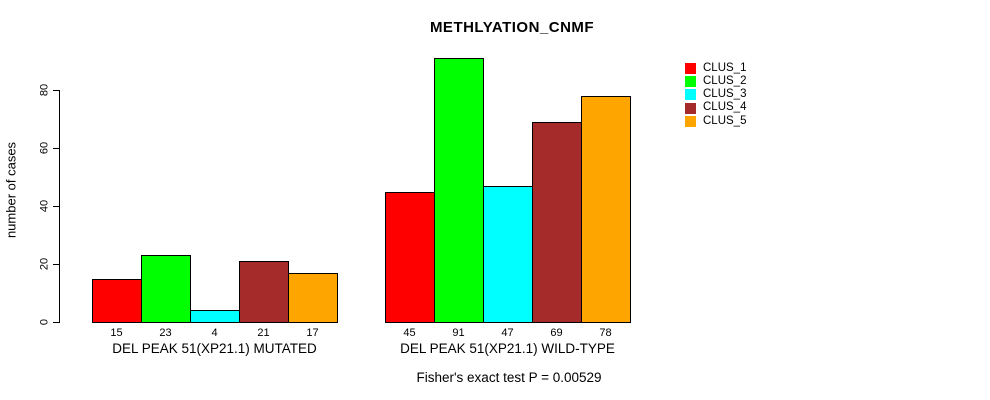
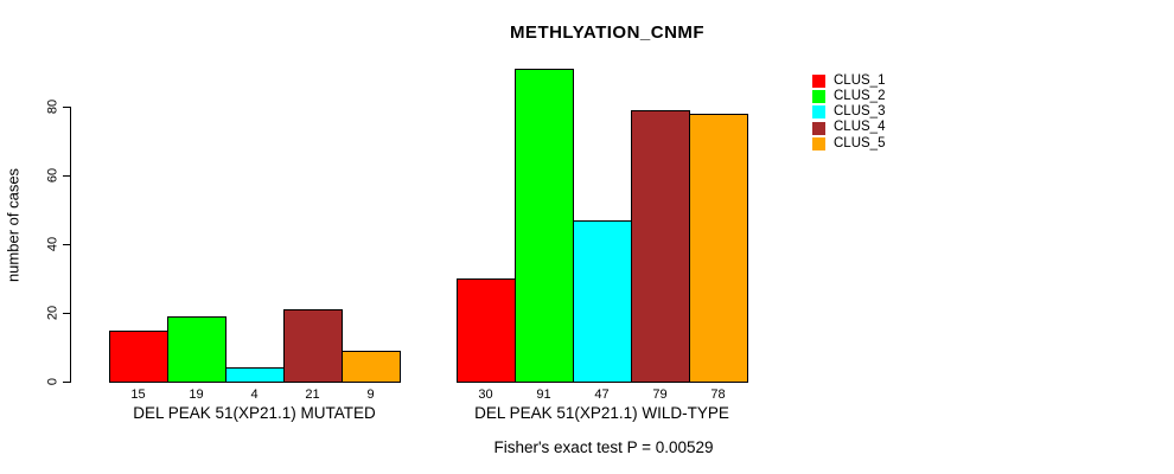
CLUS_2/DEL PEAK 51(XP21.1) MUTATED: 23 -> 19
CLUS_5/DEL PEAK 51(XP21.1) MUTATED: 17 -> 9
CLUS_1/DEL PEAK 51(XP21.1) WILD-TYPE: 45 -> 30
CLUS_4/DEL PEAK 51(XP21.1) WILD-TYPE: 69 -> 79
